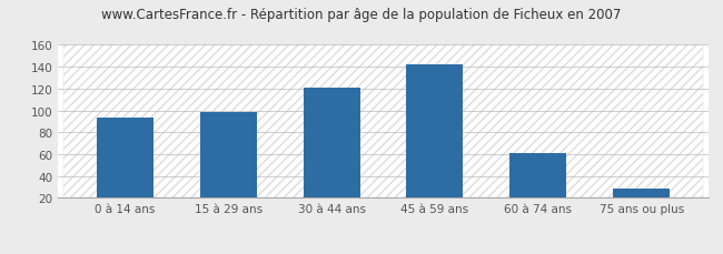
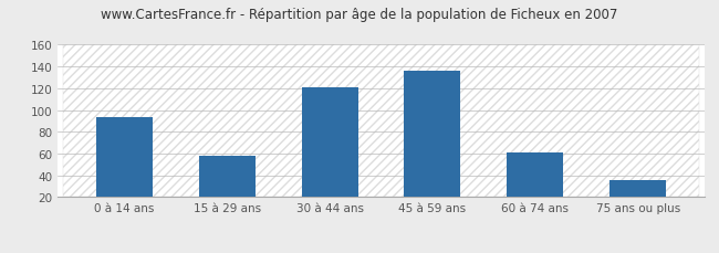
15 à 29 ans: 99 -> 58
45 à 59 ans: 142 -> 136
75 ans ou plus: 29 -> 36
